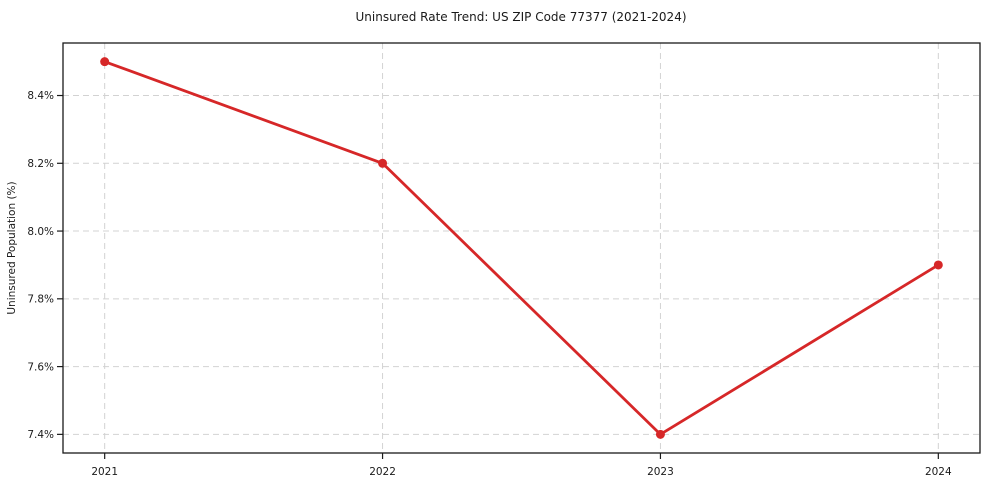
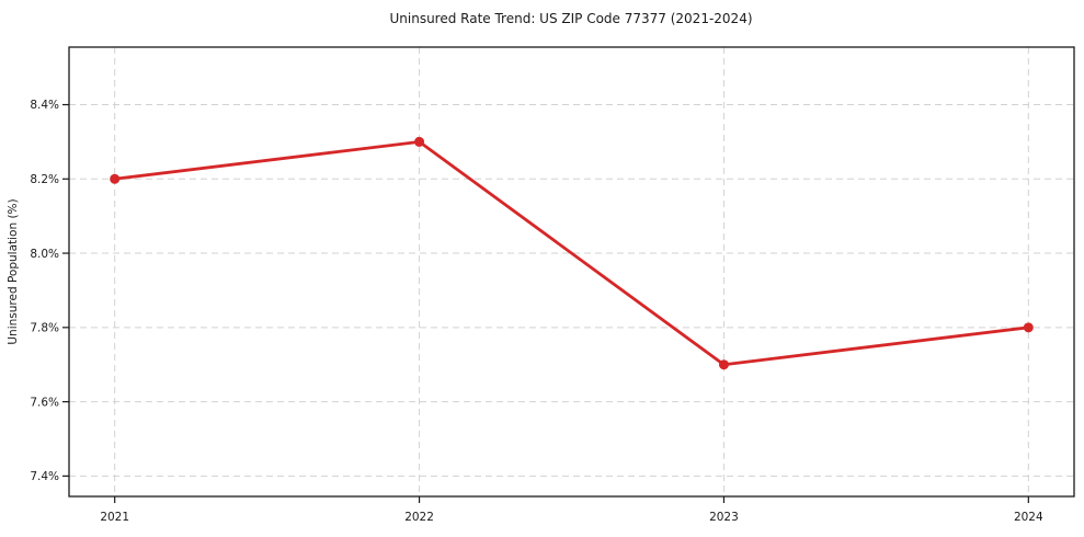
2021: 8.5% -> 8.2%
2022: 8.2% -> 8.3%
2023: 7.4% -> 7.7%
2024: 7.9% -> 7.8%
